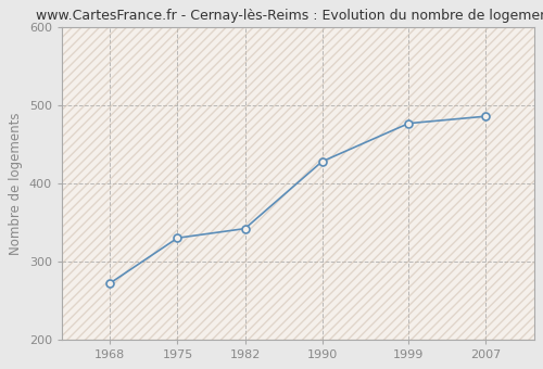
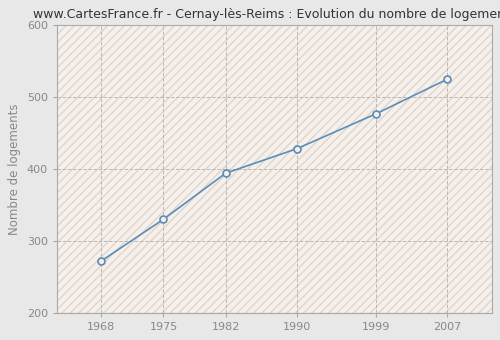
1982: 342 -> 394
2007: 486 -> 525
